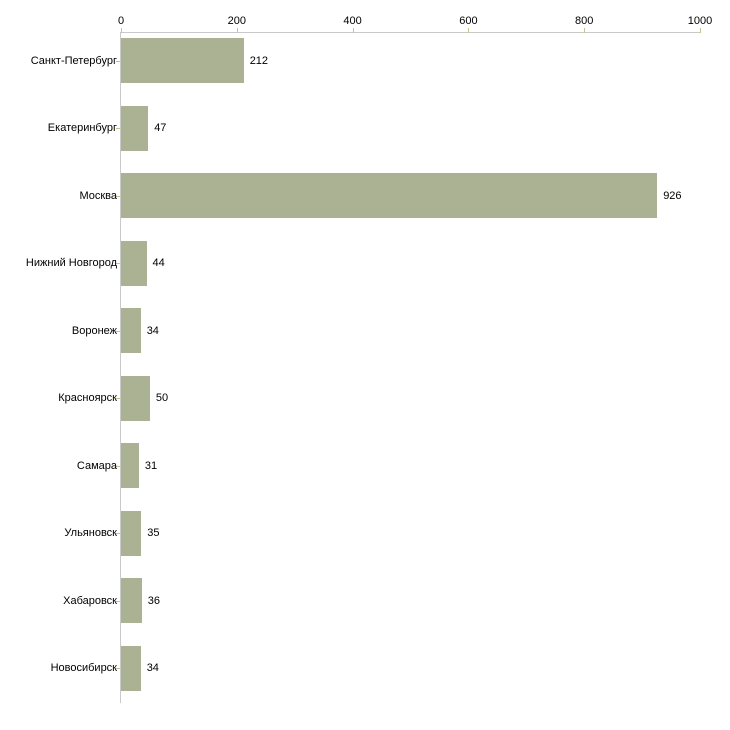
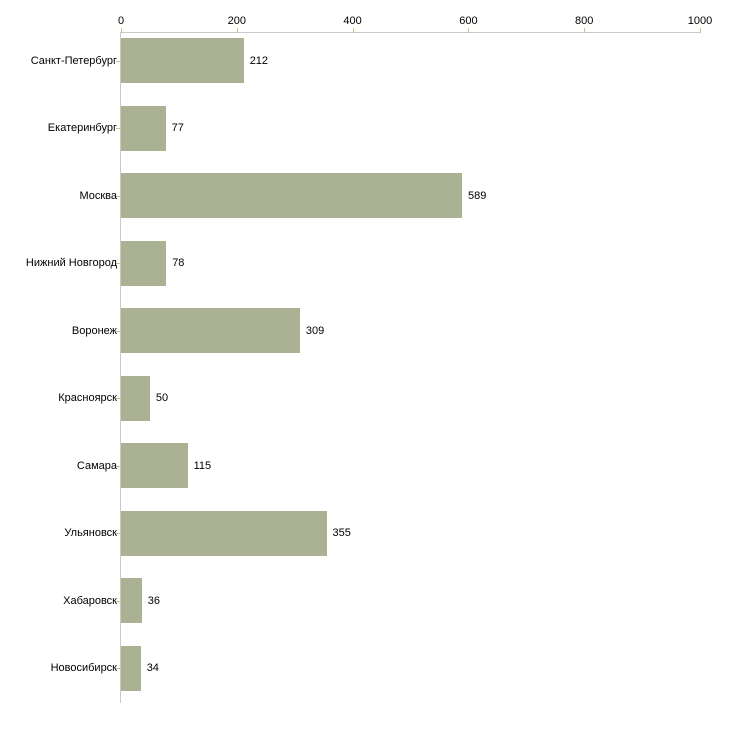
Екатеринбург: 47 -> 77
Москва: 926 -> 589
Нижний Новгород: 44 -> 78
Воронеж: 34 -> 309
Самара: 31 -> 115
Ульяновск: 35 -> 355
